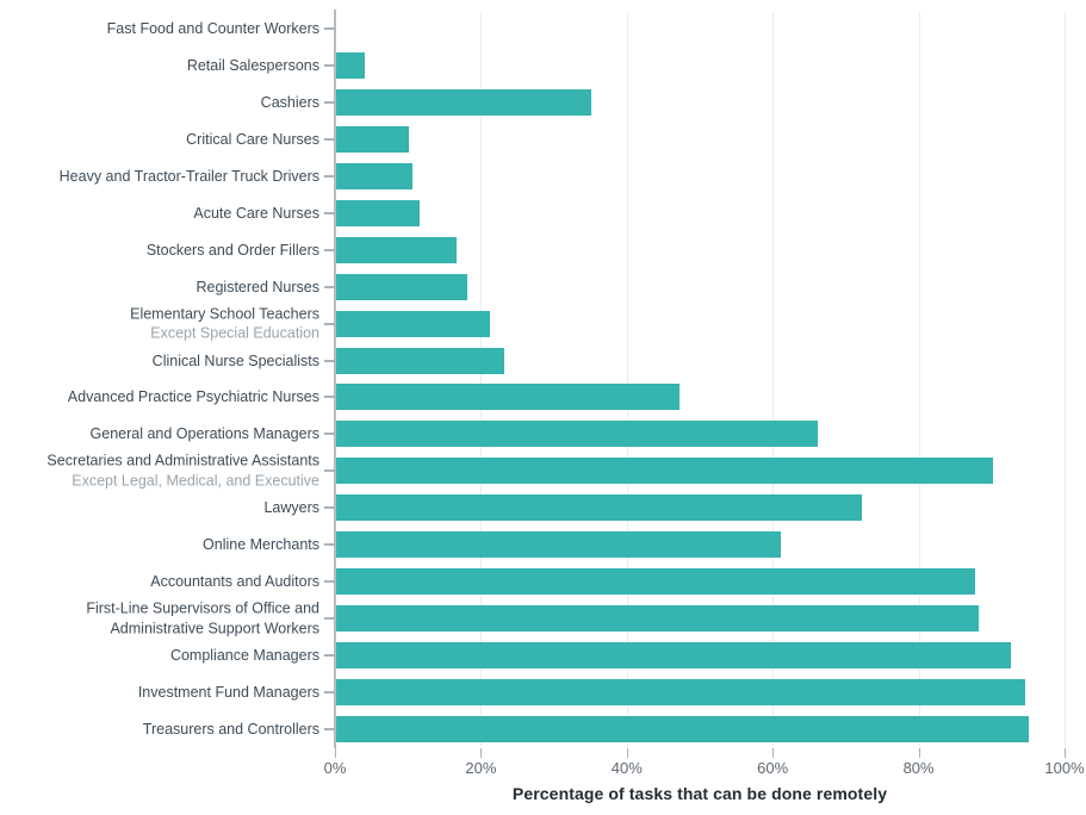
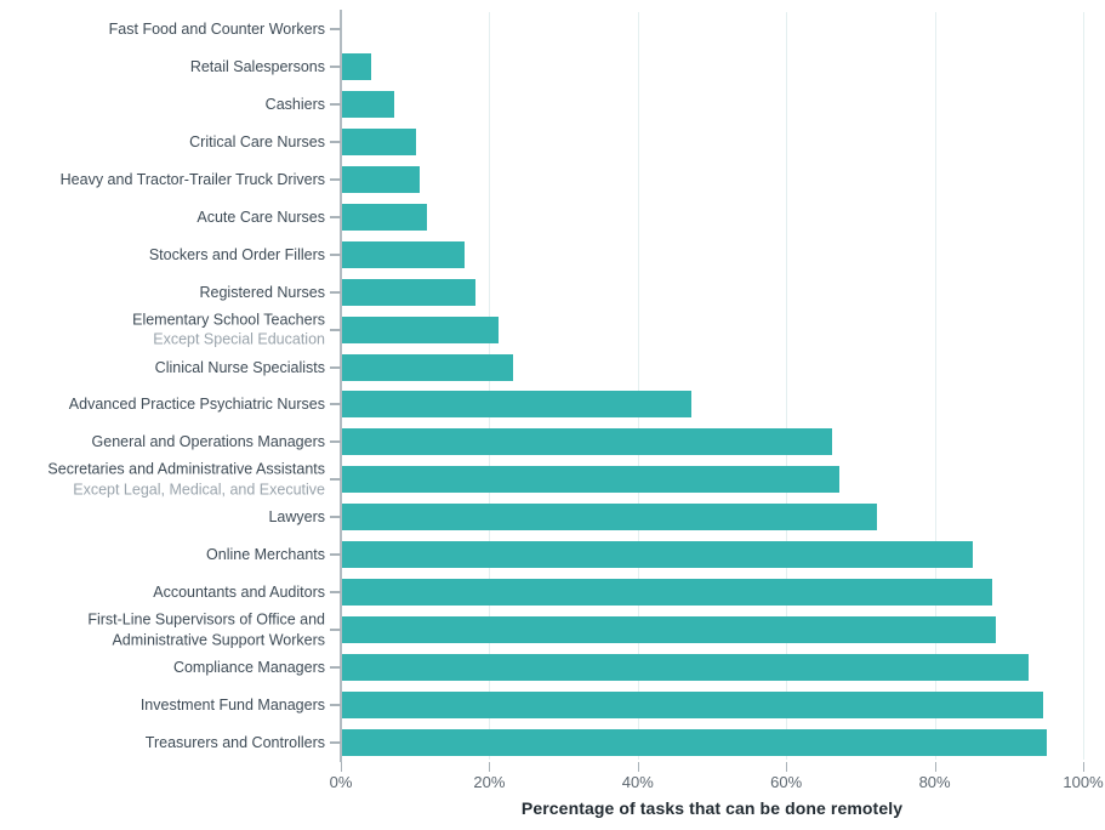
Cashiers: 35% -> 7%
Secretaries and Administrative Assistants: 90% -> 67%
Online Merchants: 61% -> 85%
